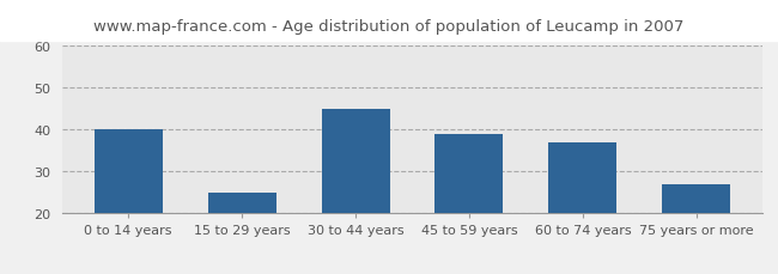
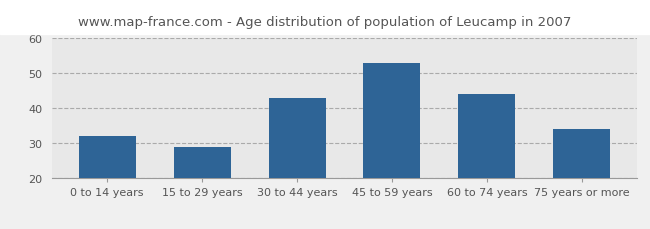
0 to 14 years: 40 -> 32
15 to 29 years: 25 -> 29
30 to 44 years: 45 -> 43
45 to 59 years: 39 -> 53
60 to 74 years: 37 -> 44
75 years or more: 27 -> 34
